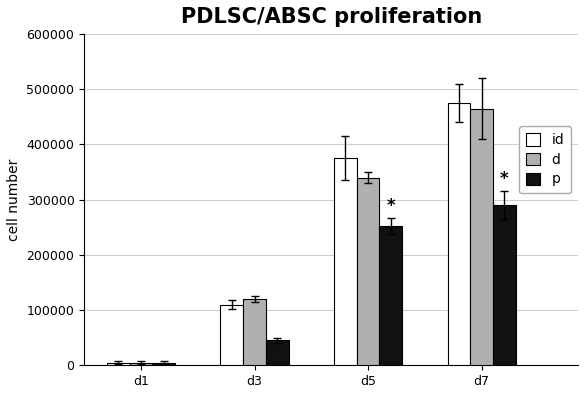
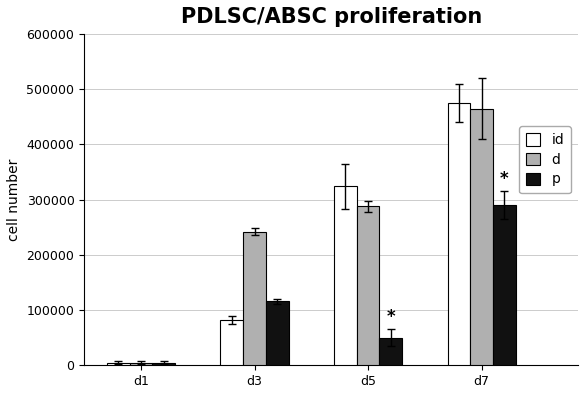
id/d3: 110000 -> 82000
d/d3: 120000 -> 242000
p/d3: 45000 -> 116000
id/d5: 375000 -> 324000
d/d5: 340000 -> 288000
p/d5: 252000 -> 50000
